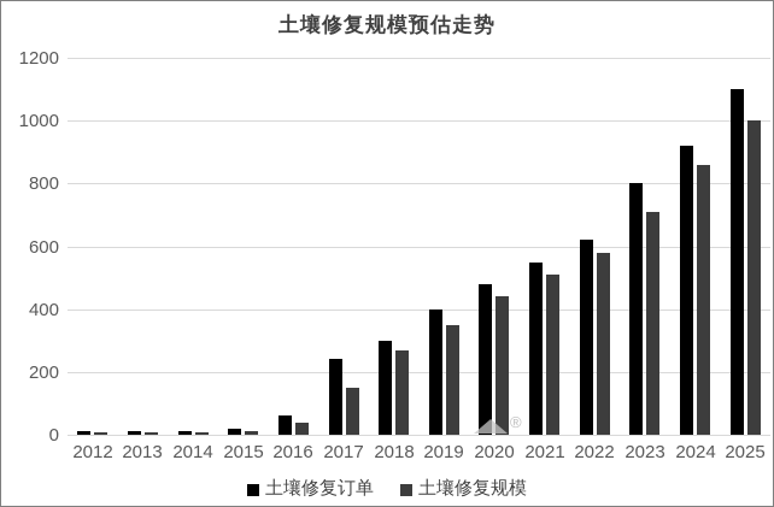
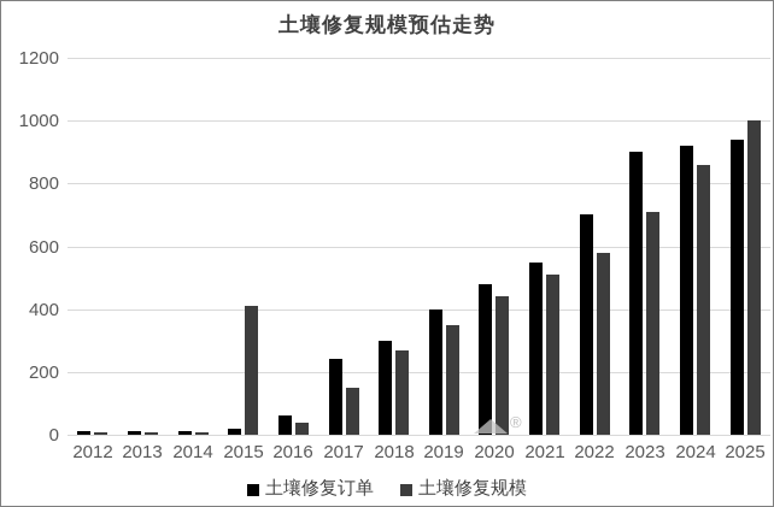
土壤修复规模/2015: 10 -> 410
土壤修复订单/2022: 620 -> 700
土壤修复订单/2023: 800 -> 900
土壤修复订单/2025: 1100 -> 940
